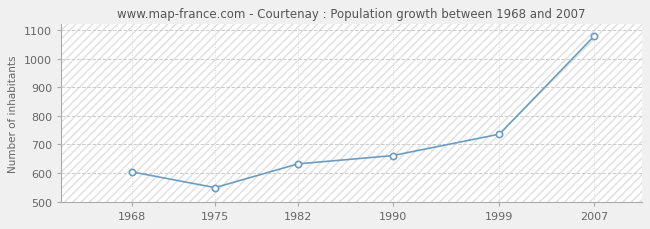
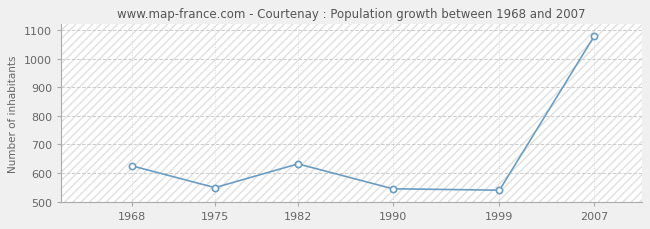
1968: 604 -> 625
1990: 661 -> 545
1999: 736 -> 540
